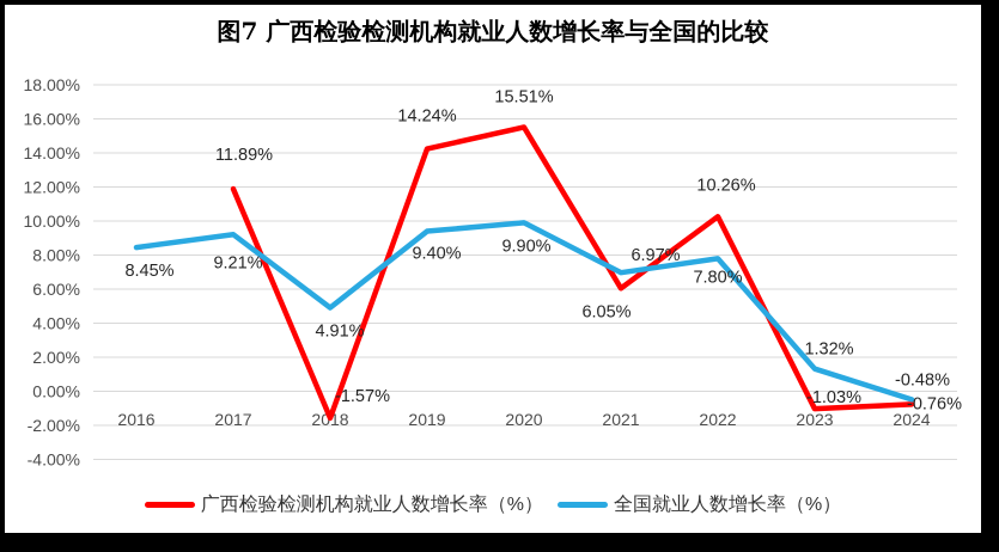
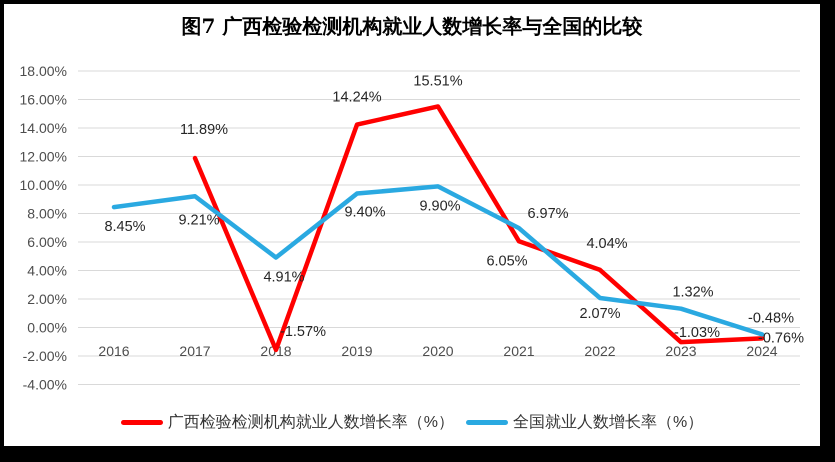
广西检验检测机构就业人数增长率（%）/2022: 10.26% -> 4.04%
全国就业人数增长率（%）/2022: 7.80% -> 2.07%
